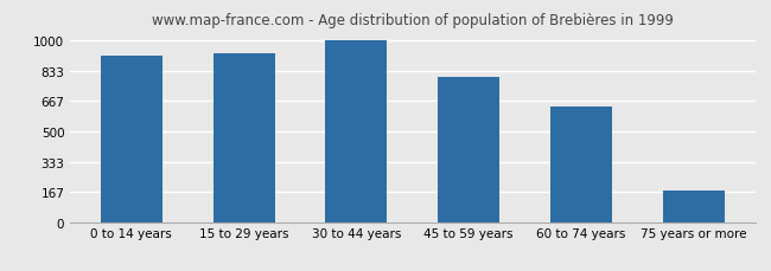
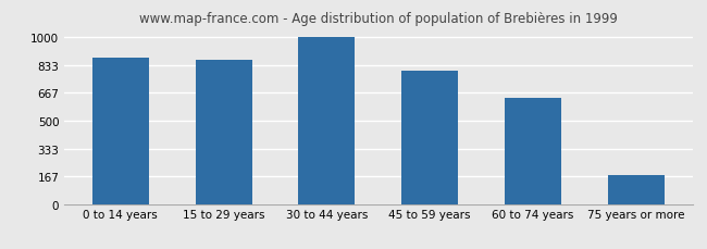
0 to 14 years: 920 -> 880
15 to 29 years: 930 -> 860
